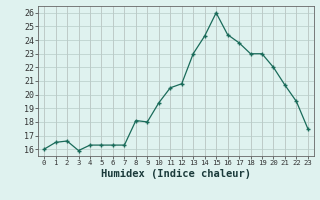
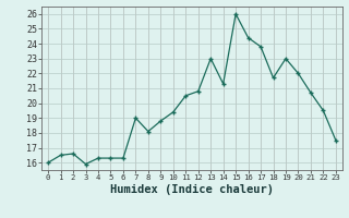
7: 16.3 -> 19.0
9: 18.0 -> 18.8
14: 24.3 -> 21.3
18: 23.0 -> 21.7
